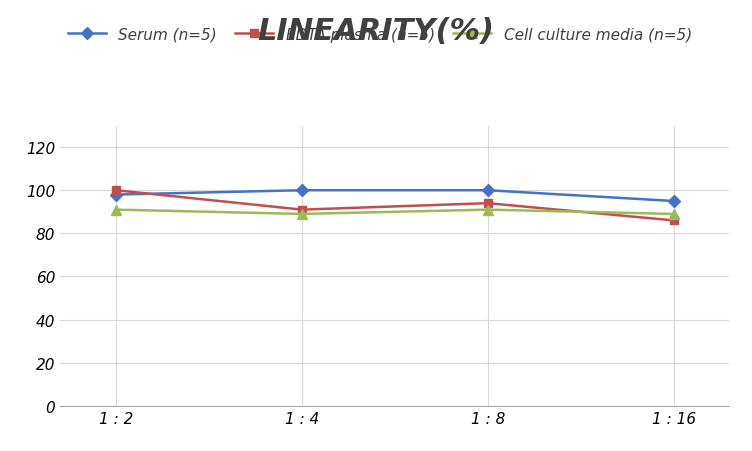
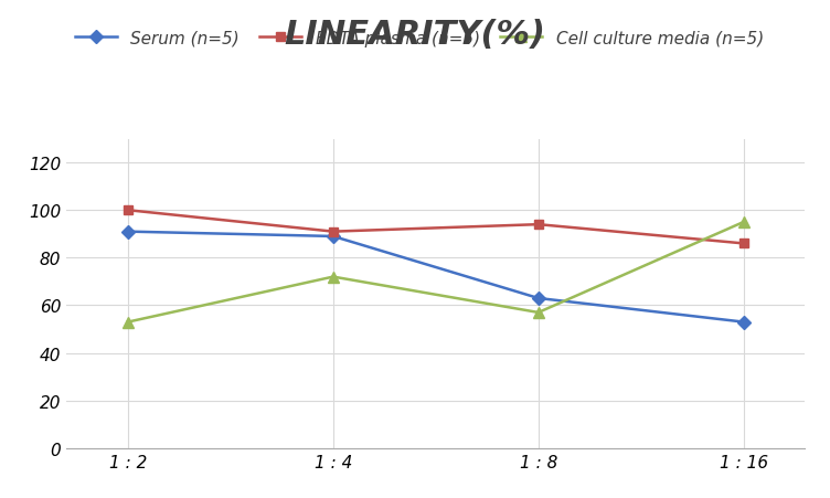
Serum (n=5)/1 : 2: 98 -> 91
Cell culture media (n=5)/1 : 2: 91 -> 53
Serum (n=5)/1 : 4: 100 -> 89
Cell culture media (n=5)/1 : 4: 89 -> 72
Serum (n=5)/1 : 8: 100 -> 63
Cell culture media (n=5)/1 : 8: 91 -> 57
Serum (n=5)/1 : 16: 95 -> 53
Cell culture media (n=5)/1 : 16: 89 -> 95
